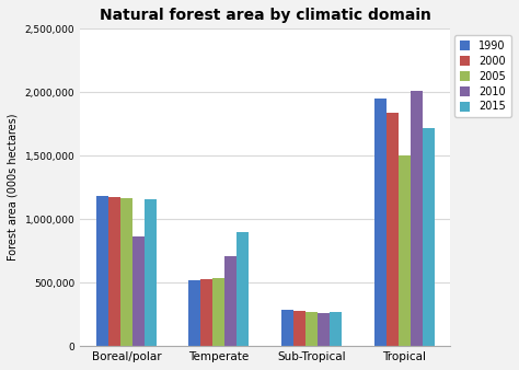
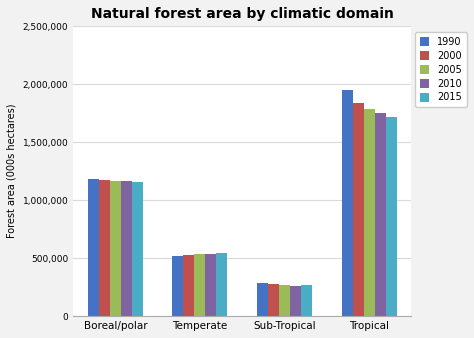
2010/Boreal/polar: 860,000 -> 1,160,000
2010/Temperate: 710,000 -> 540,000
2015/Temperate: 900,000 -> 550,000
2005/Tropical: 1,500,000 -> 1,790,000
2010/Tropical: 2,010,000 -> 1,760,000
